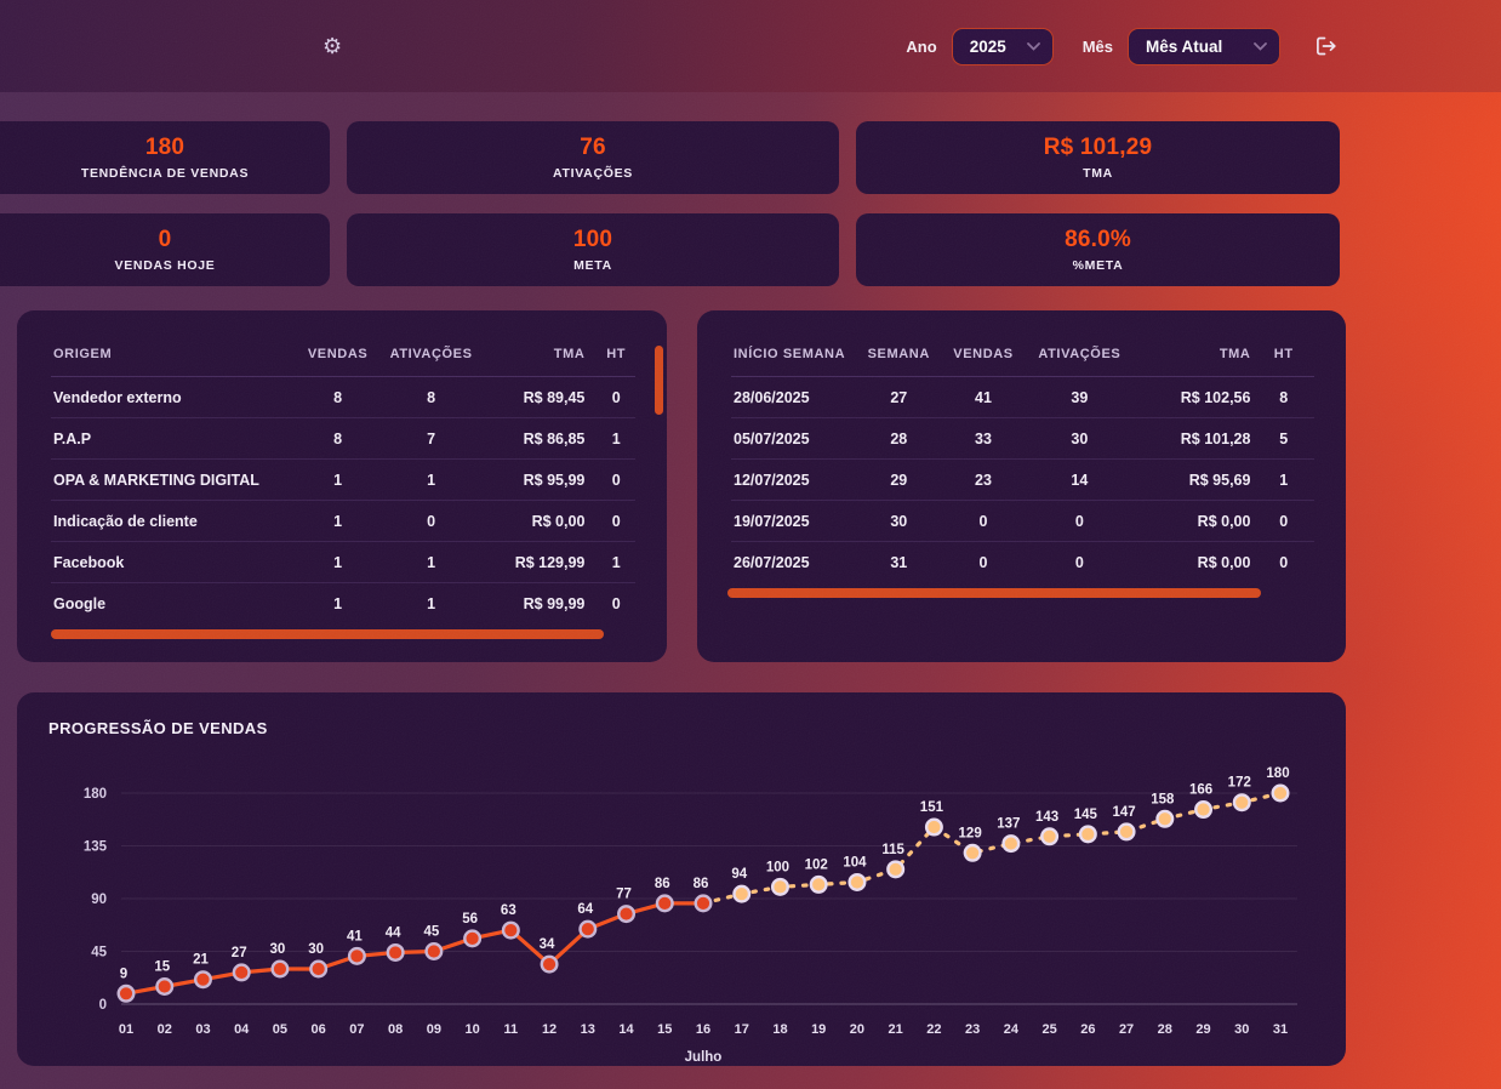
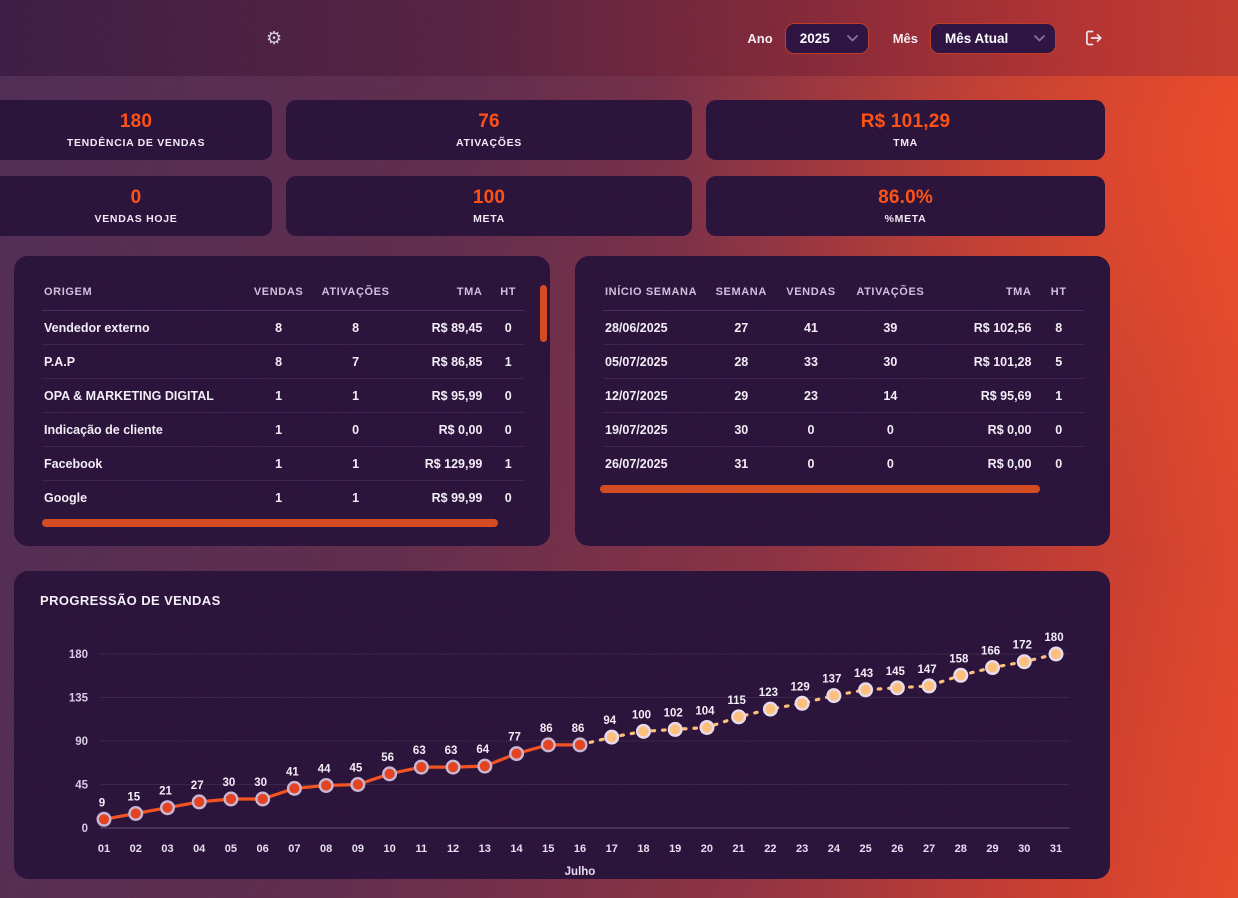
12: 34 -> 63
22: 151 -> 123
